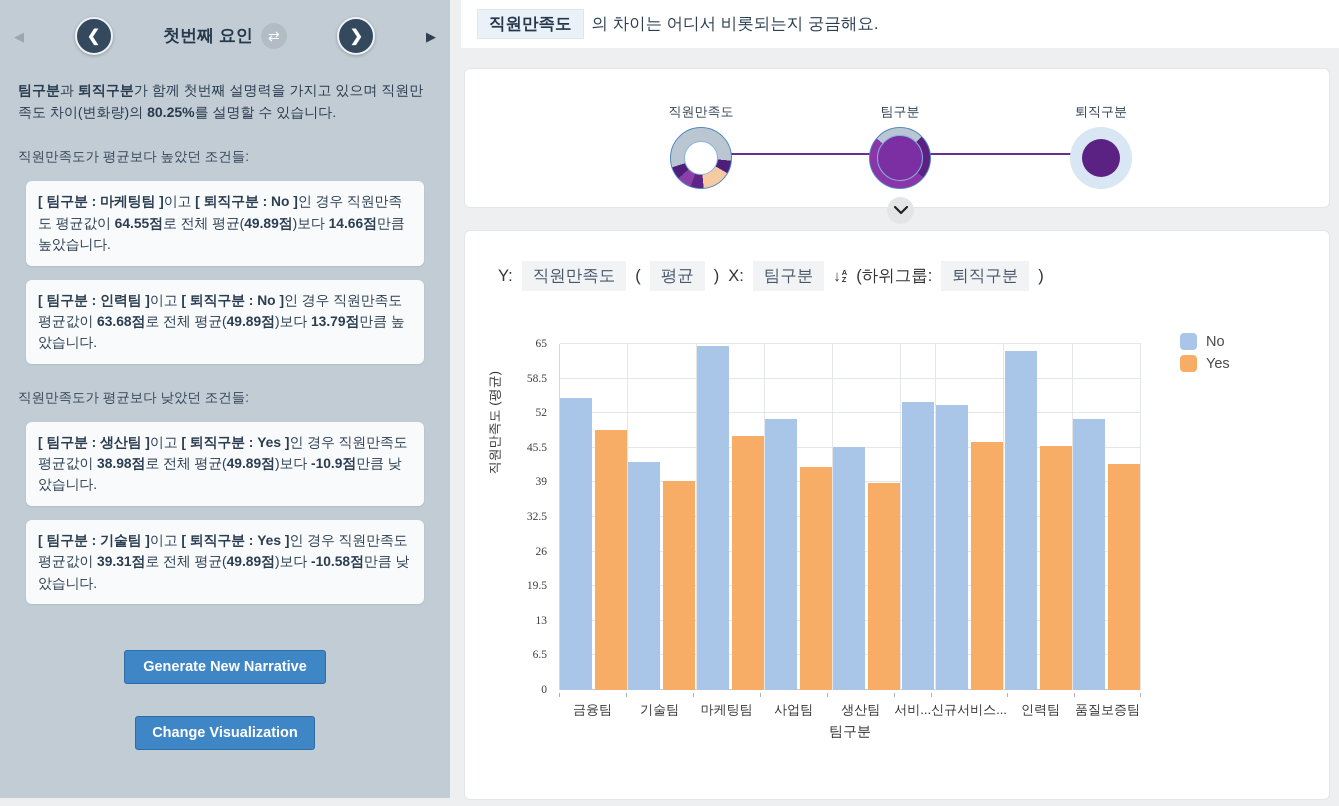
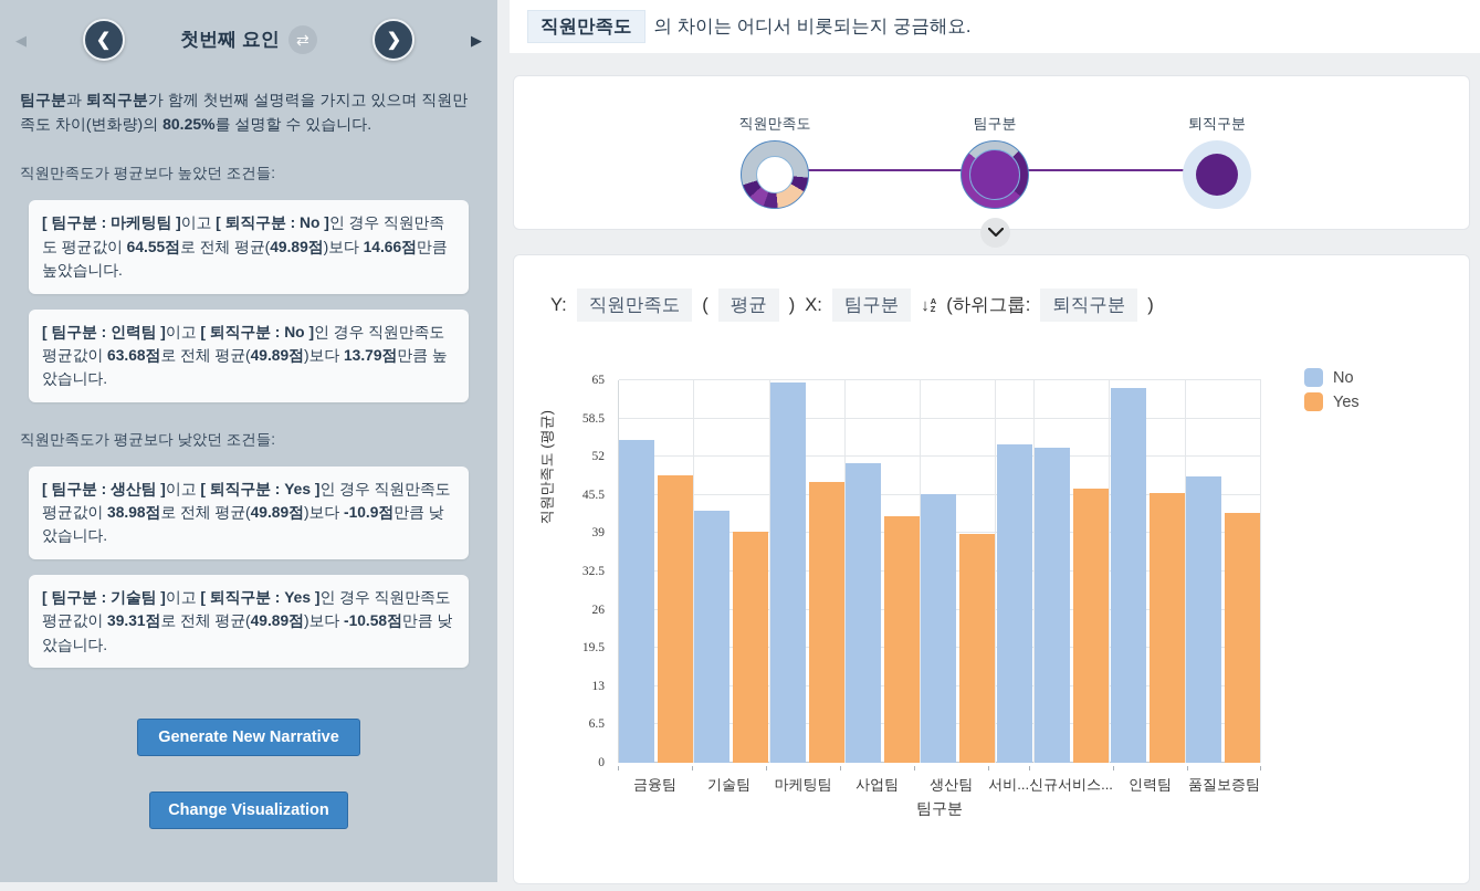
No/품질보증팀: 51 -> 49
